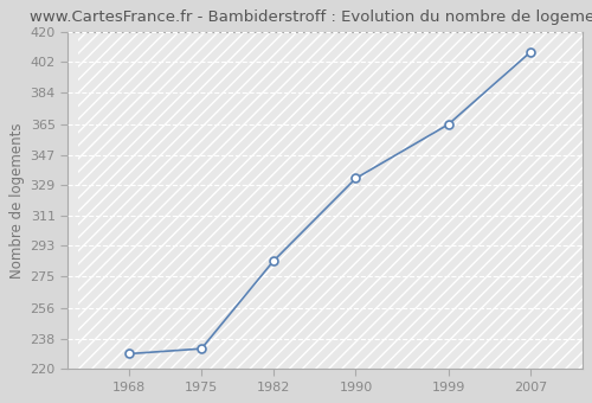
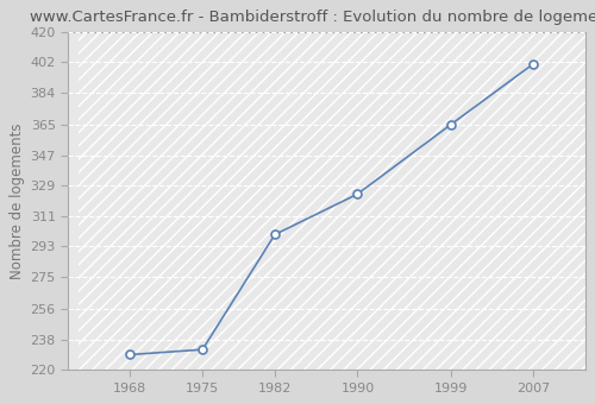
1982: 284 -> 300
1990: 333 -> 324
2007: 408 -> 401
